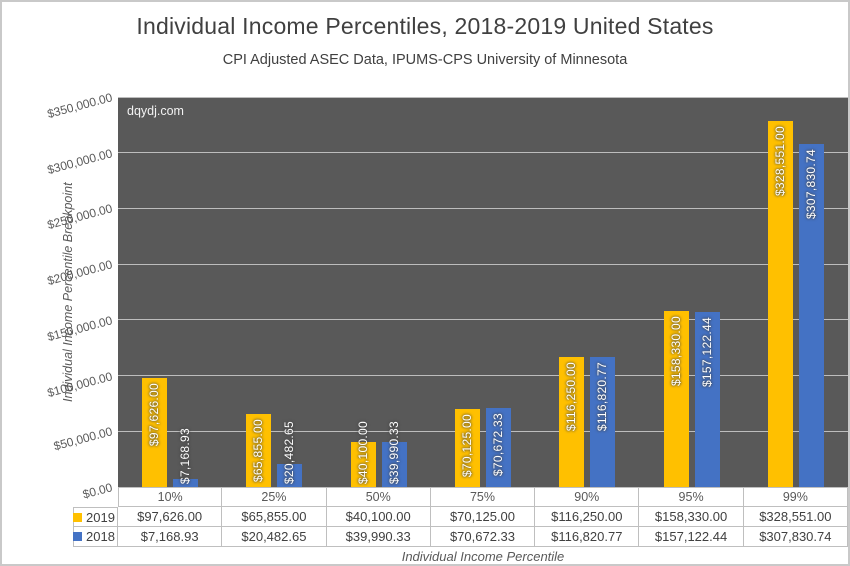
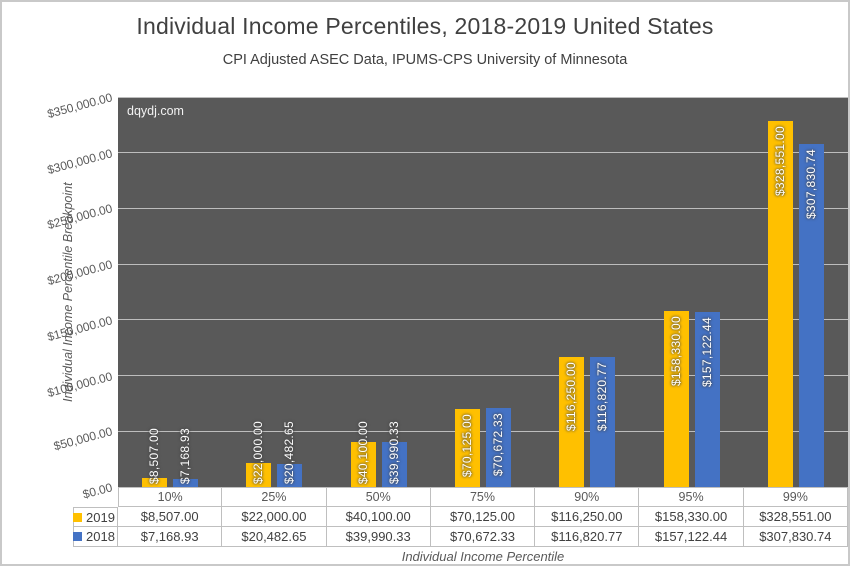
2019/10%: $97,626.00 -> $8,507.00
2019/25%: $65,855.00 -> $22,000.00
